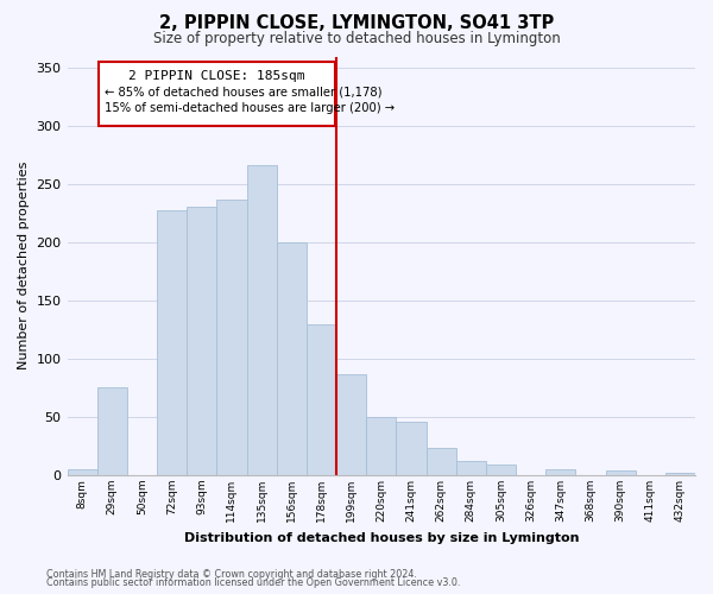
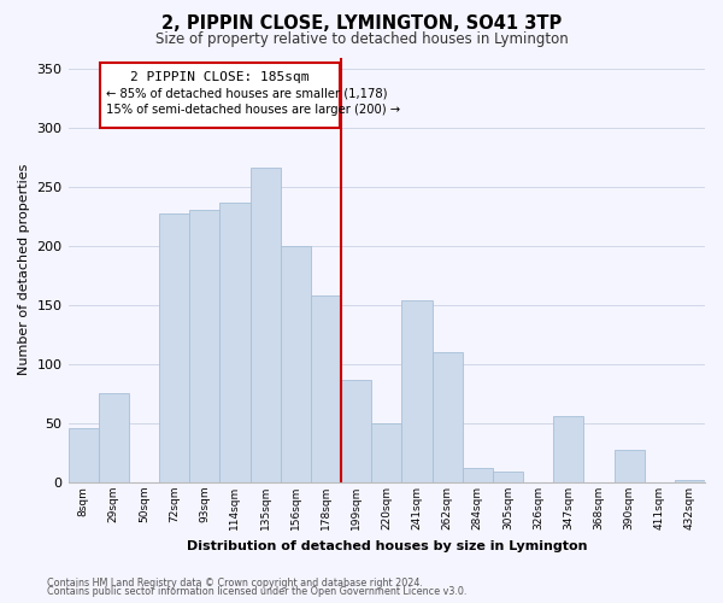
8sqm: 5 -> 46
178sqm: 130 -> 158
241sqm: 46 -> 154
262sqm: 24 -> 110
347sqm: 5 -> 56
390sqm: 4 -> 28
